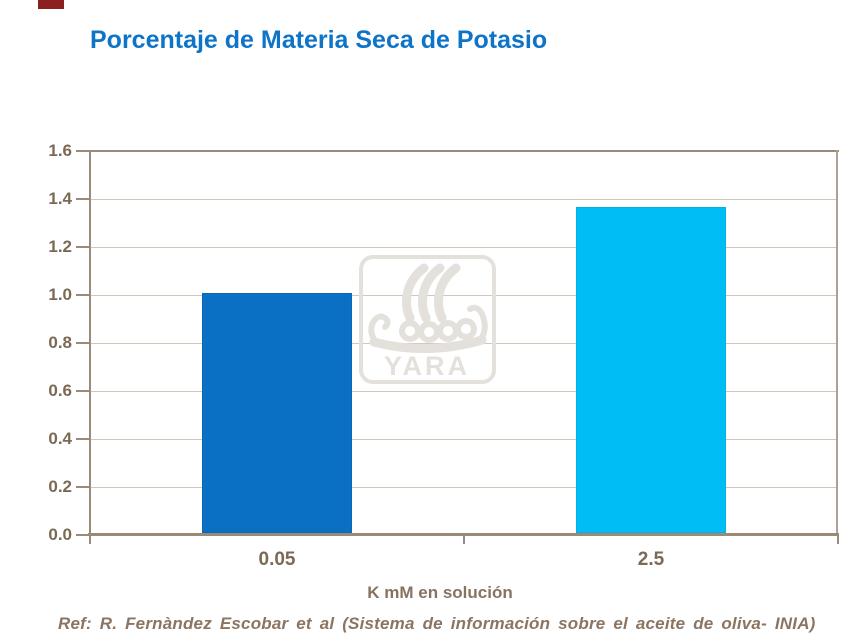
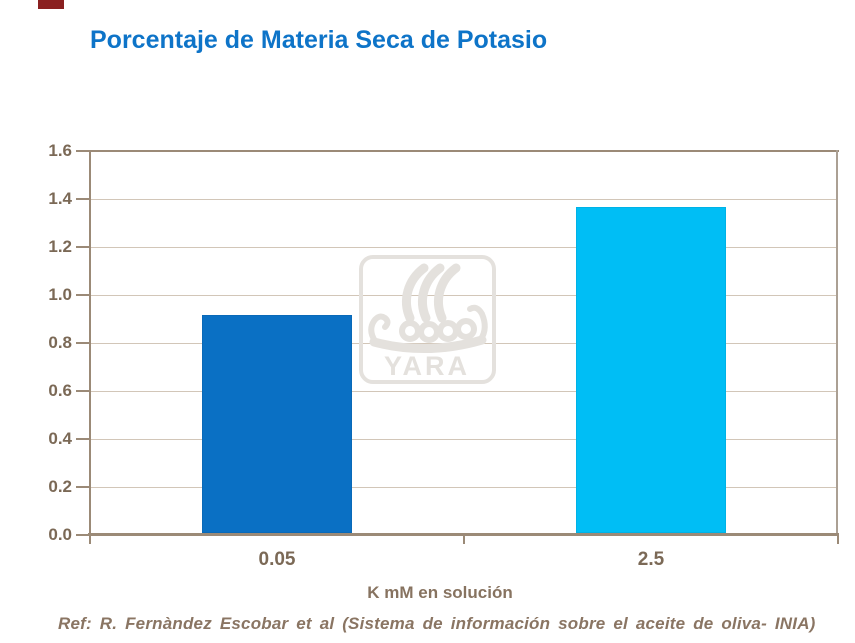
0.05: 1.00 -> 0.91
